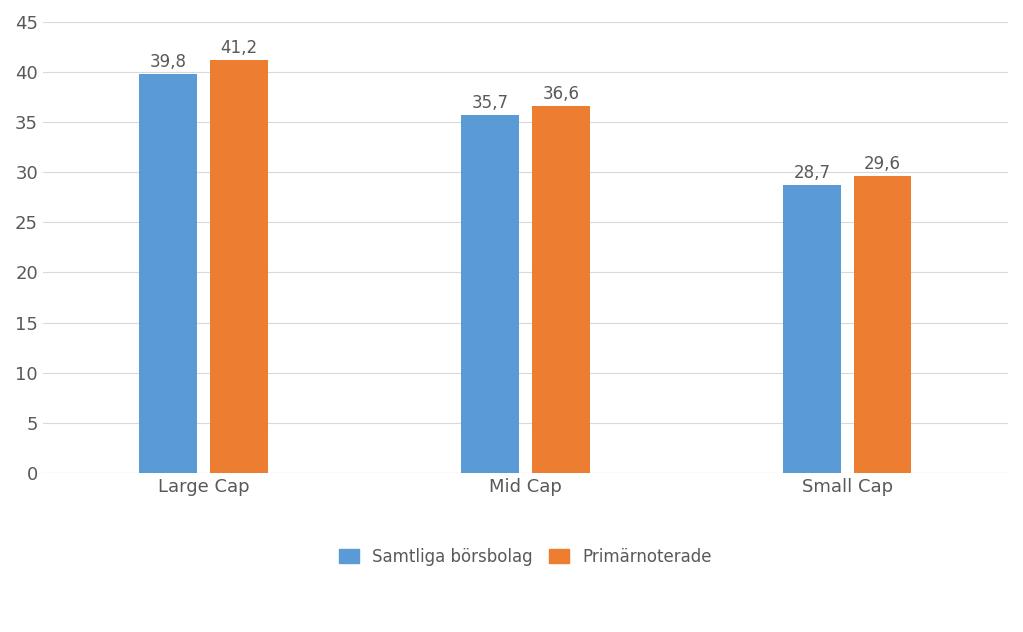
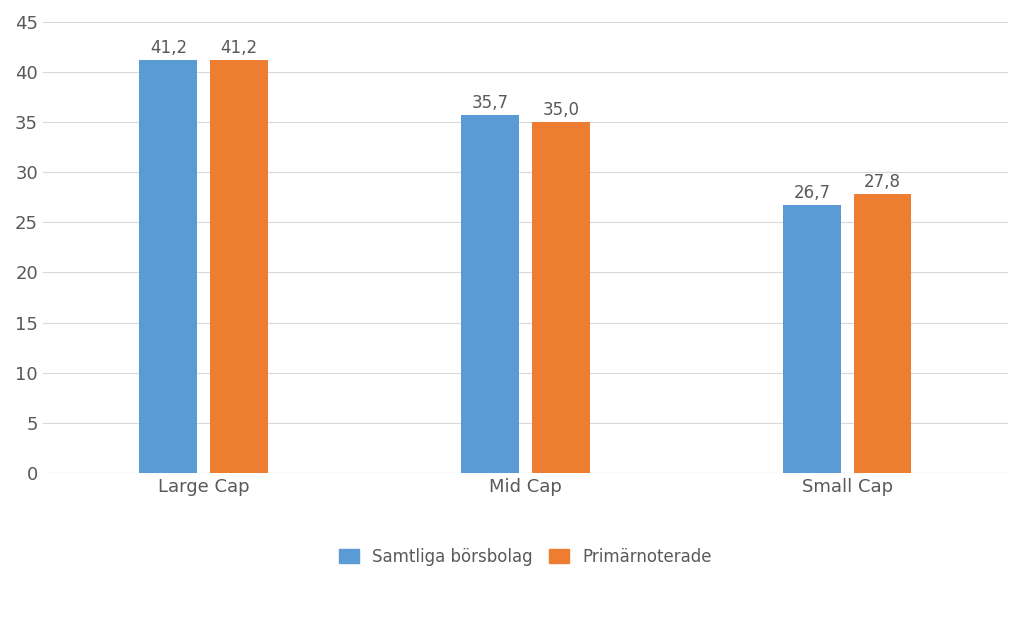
Samtliga börsbolag/Large Cap: 39,8 -> 41,2
Primärnoterade/Mid Cap: 36,6 -> 35,0
Samtliga börsbolag/Small Cap: 28,7 -> 26,7
Primärnoterade/Small Cap: 29,6 -> 27,8
